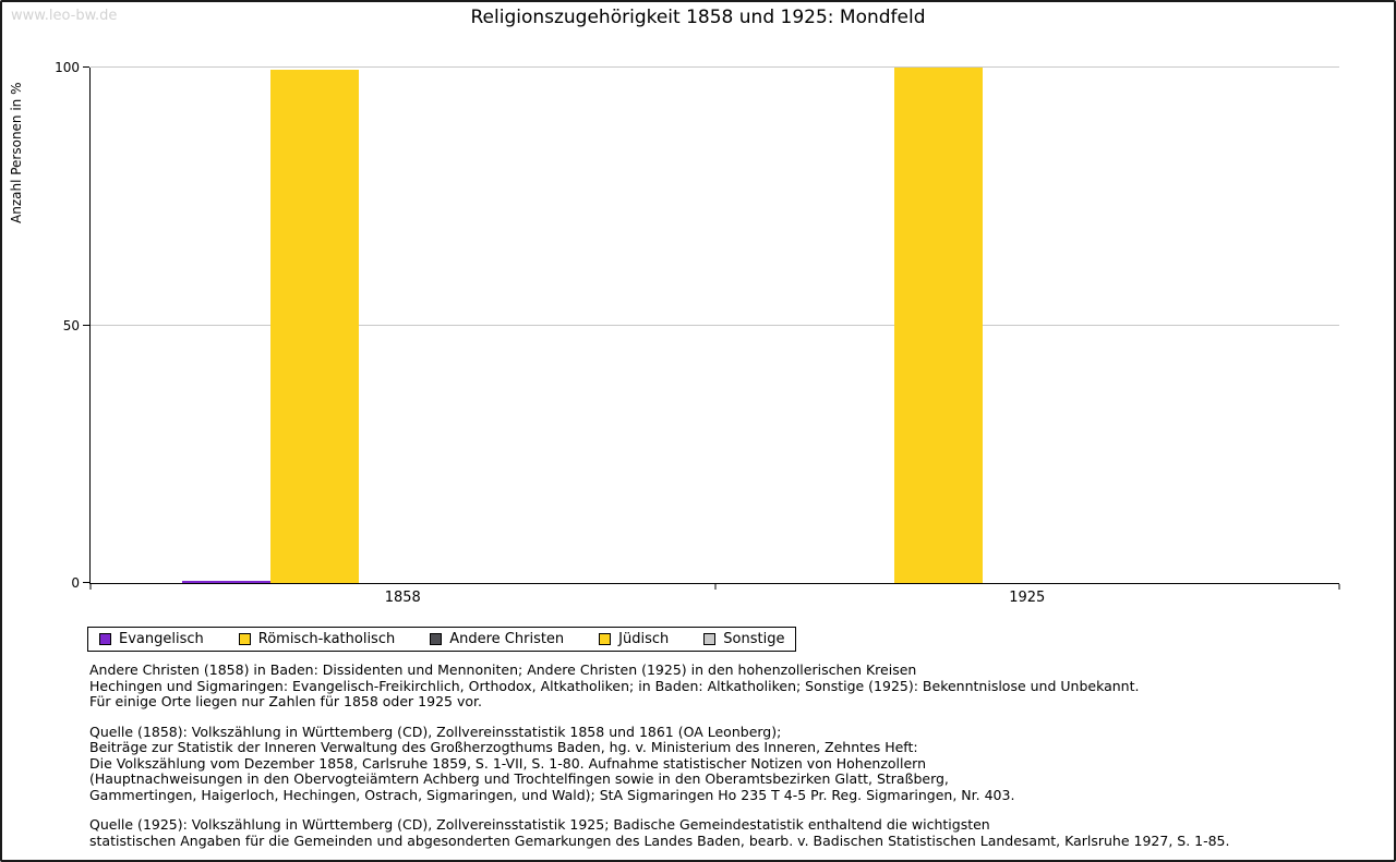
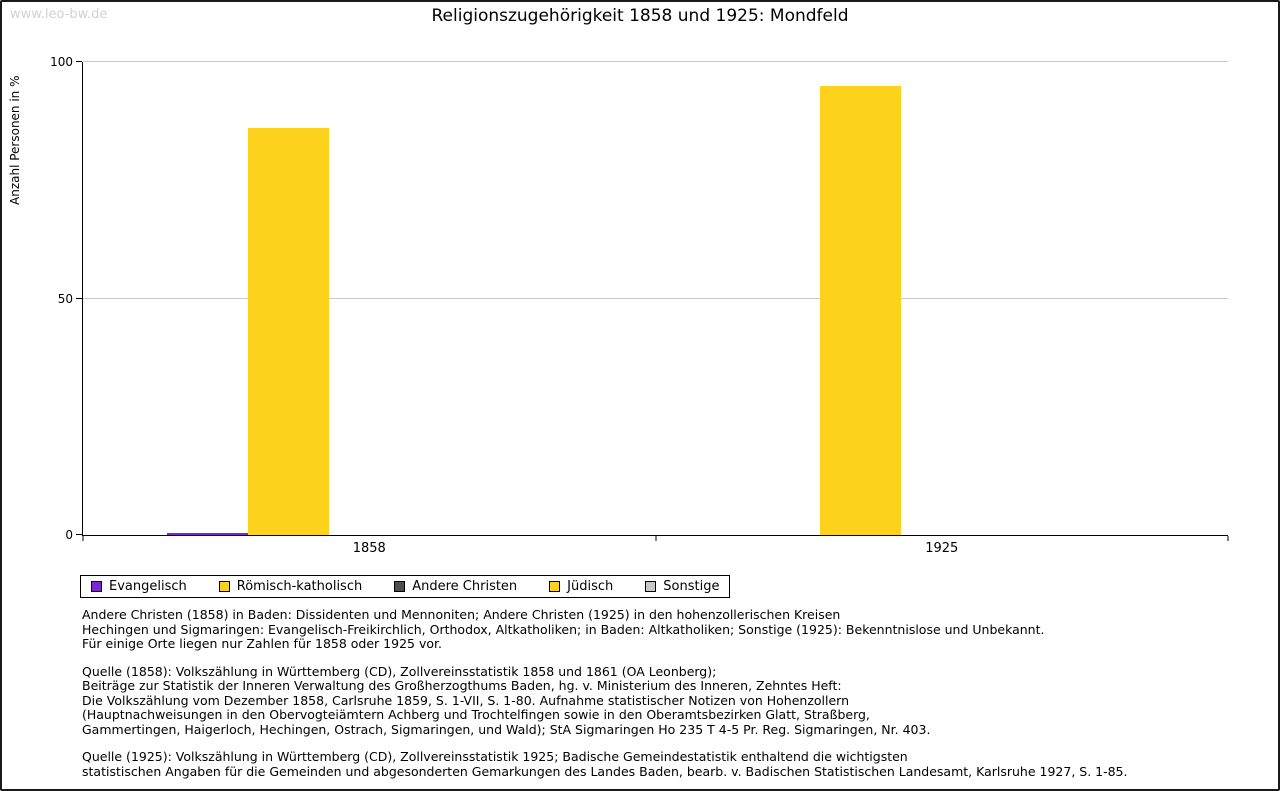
Römisch-katholisch/1858: 100 -> 86
Römisch-katholisch/1925: 100 -> 95
